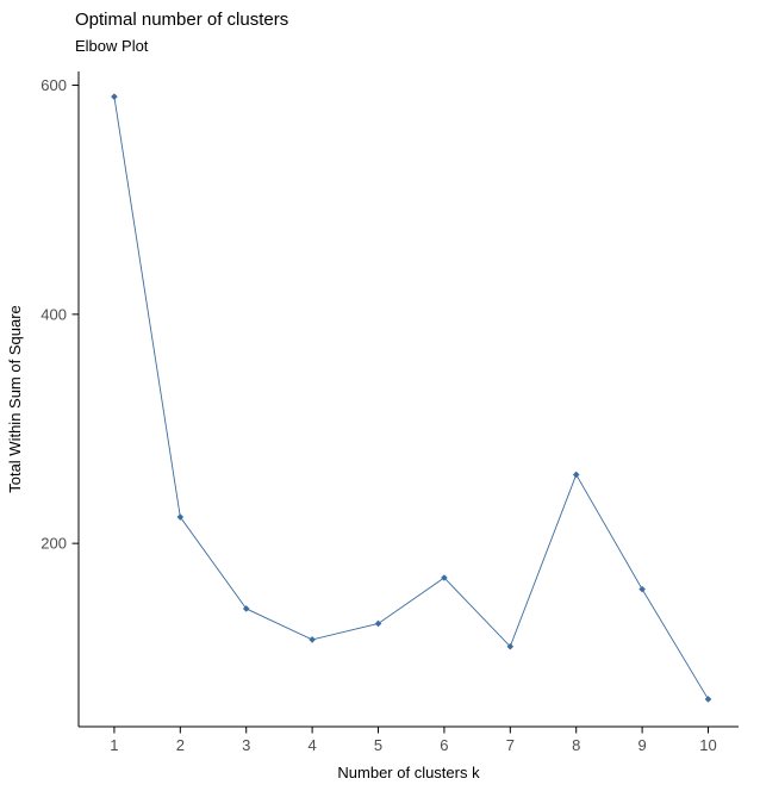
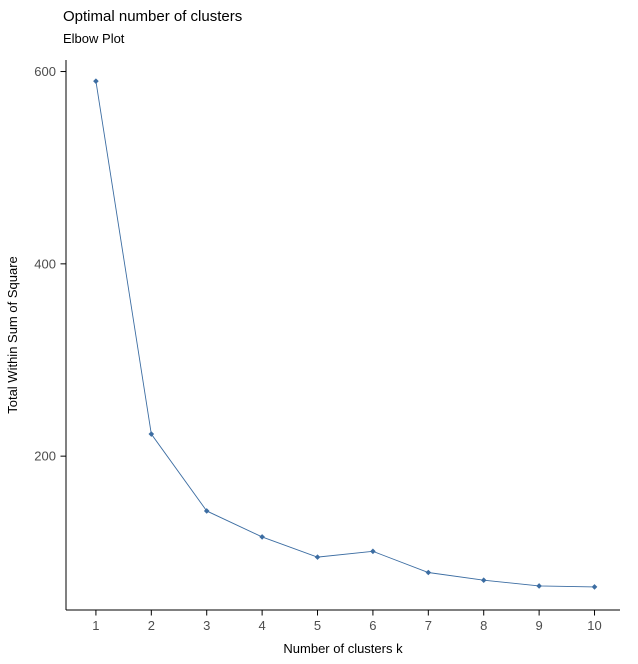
5: 130 -> 100
6: 170 -> 100
7: 110 -> 80
8: 260 -> 70
9: 160 -> 60
